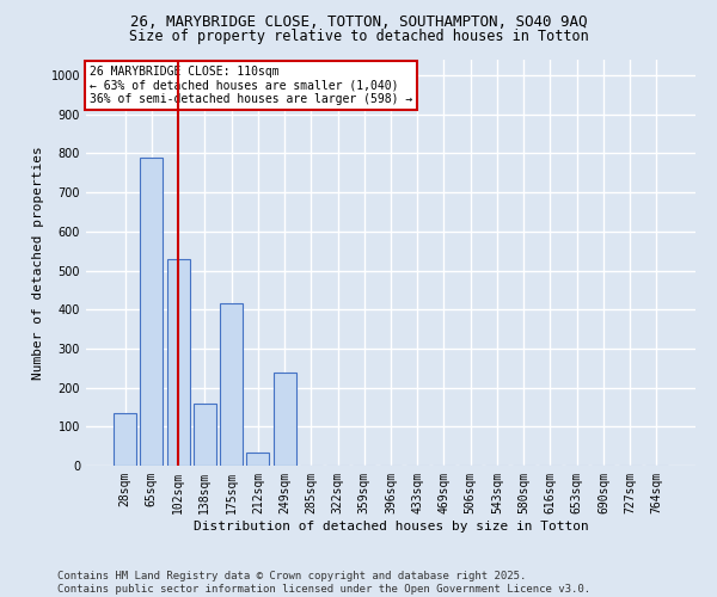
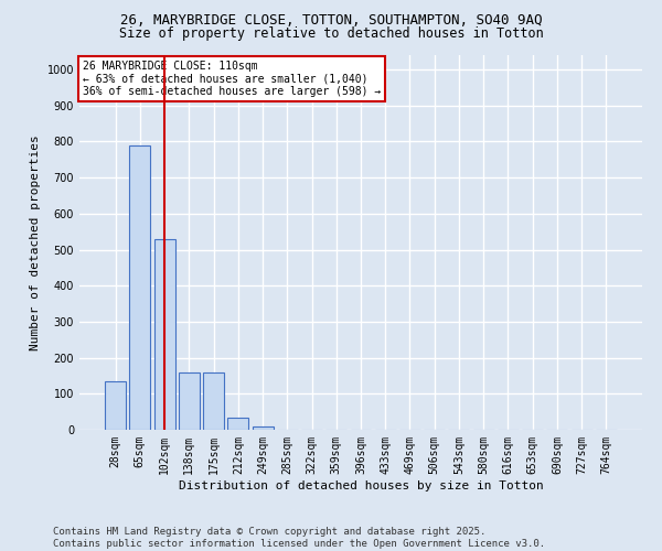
175sqm: 415 -> 160
249sqm: 240 -> 10
